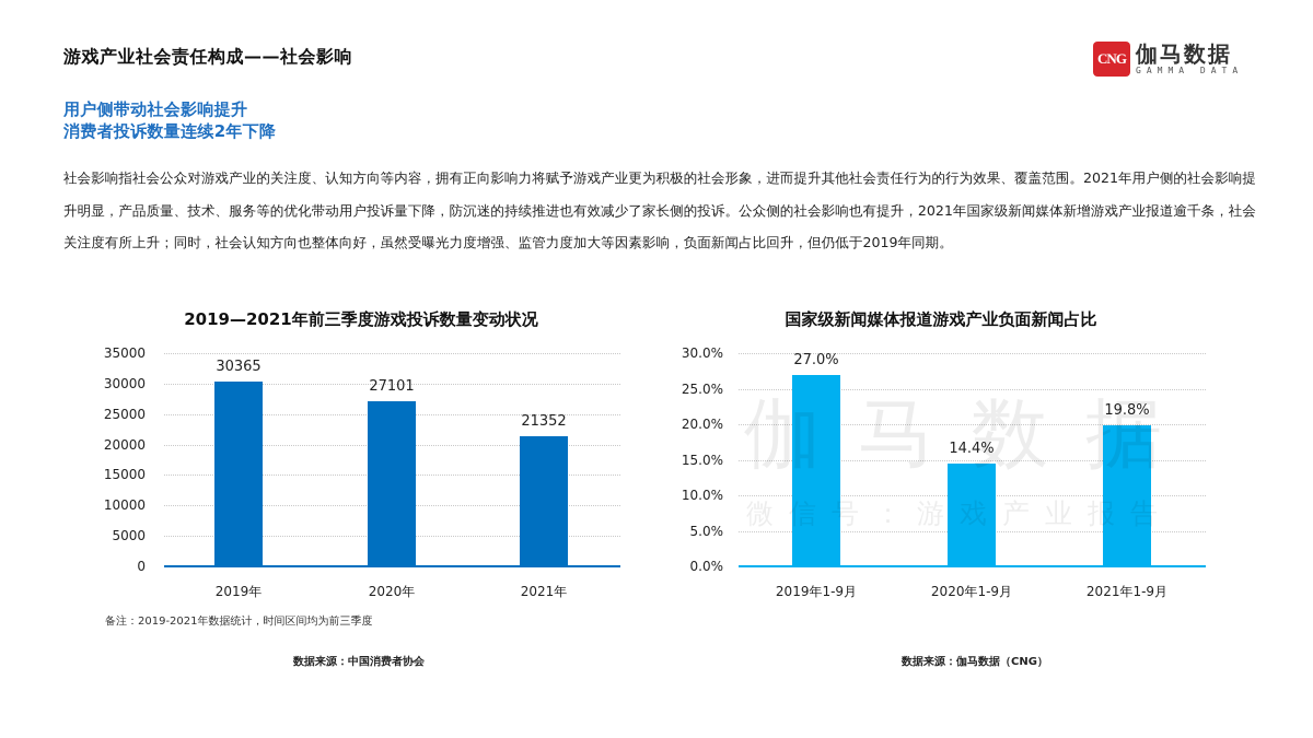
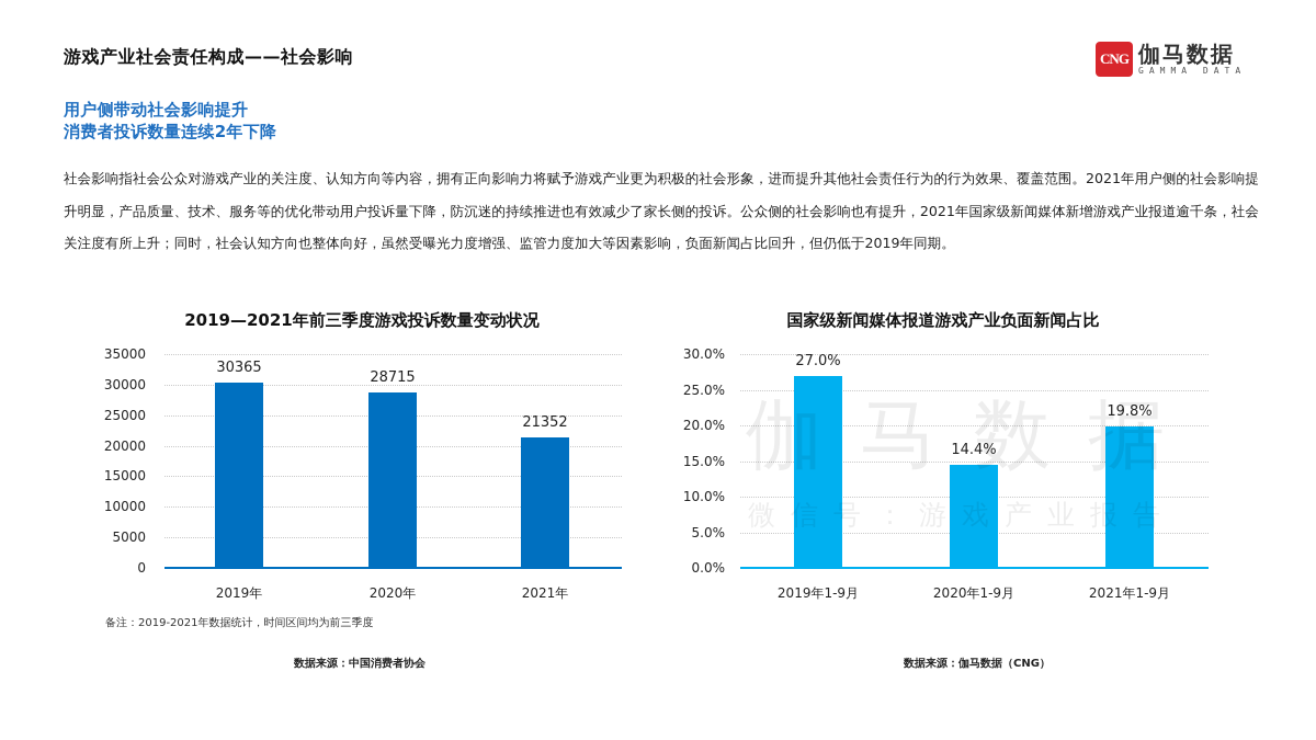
2019—2021年前三季度游戏投诉数量变动状况/2020年: 27101 -> 28715
